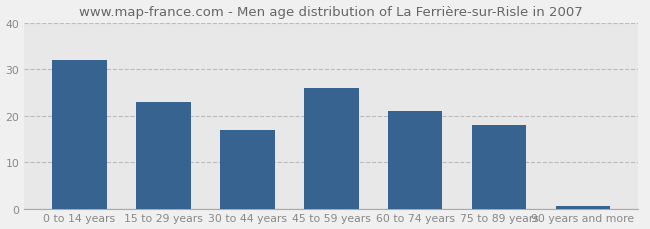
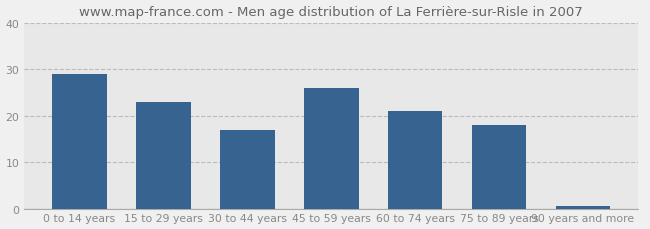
0 to 14 years: 32.0 -> 29.0
